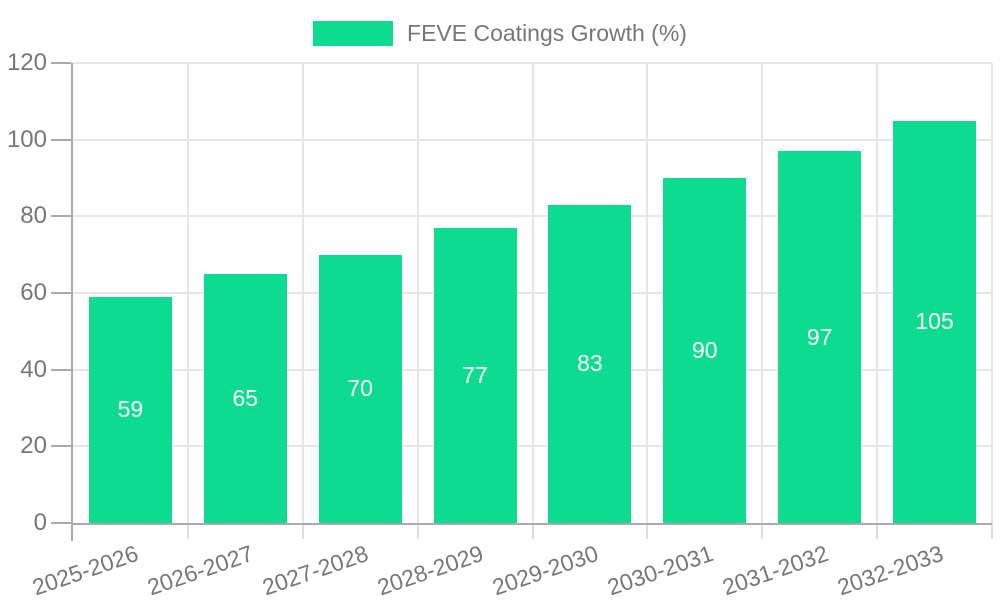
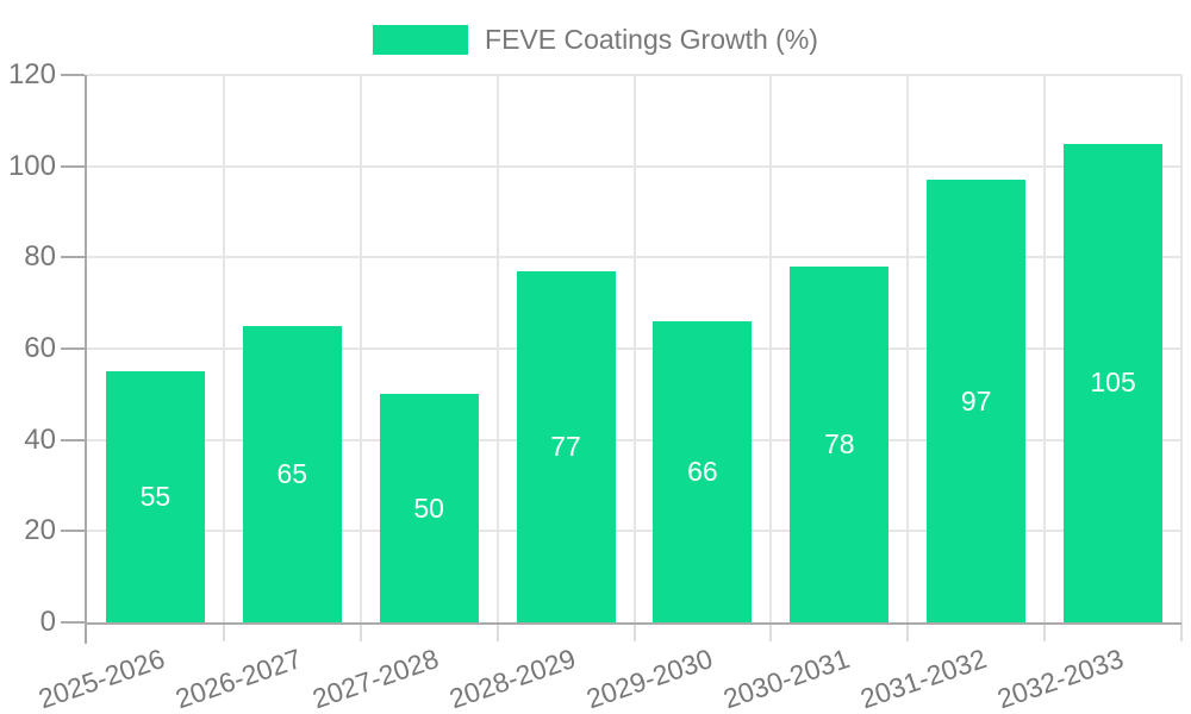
2025-2026: 59 -> 55
2027-2028: 70 -> 50
2029-2030: 83 -> 66
2030-2031: 90 -> 78
